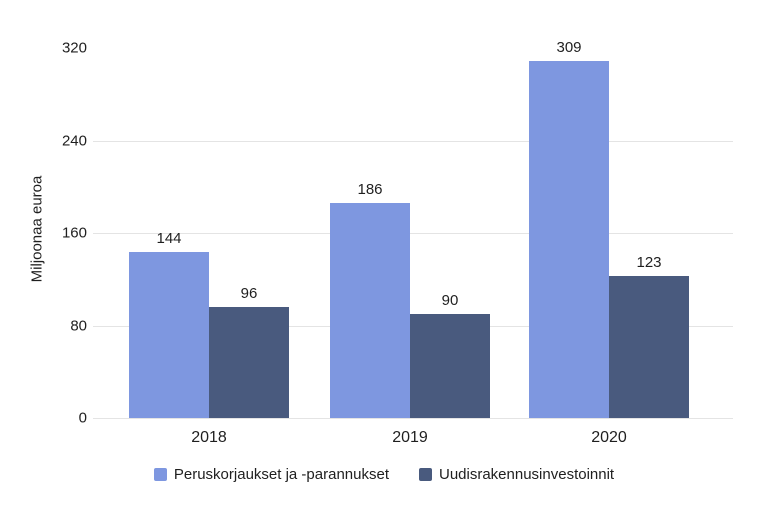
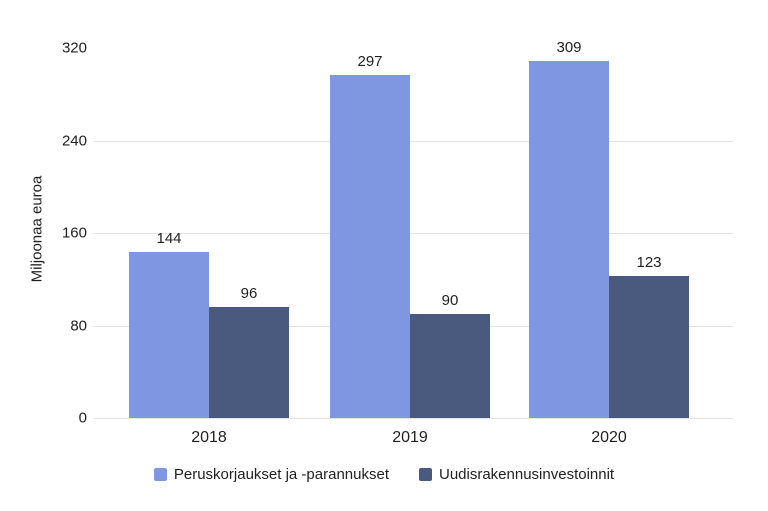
Peruskorjaukset ja -parannukset/2019: 186 -> 297
